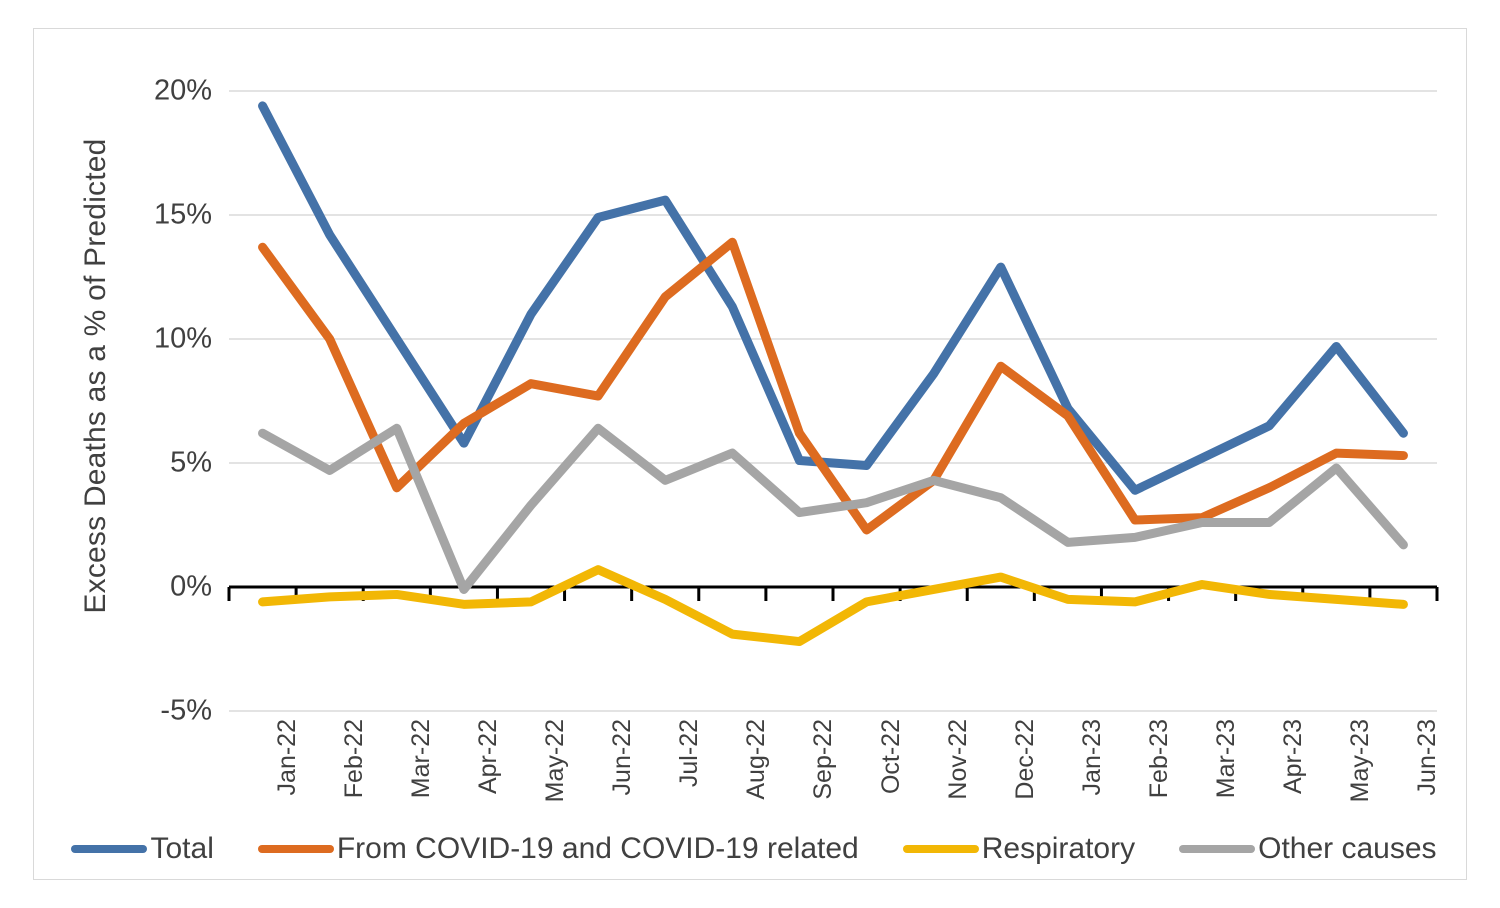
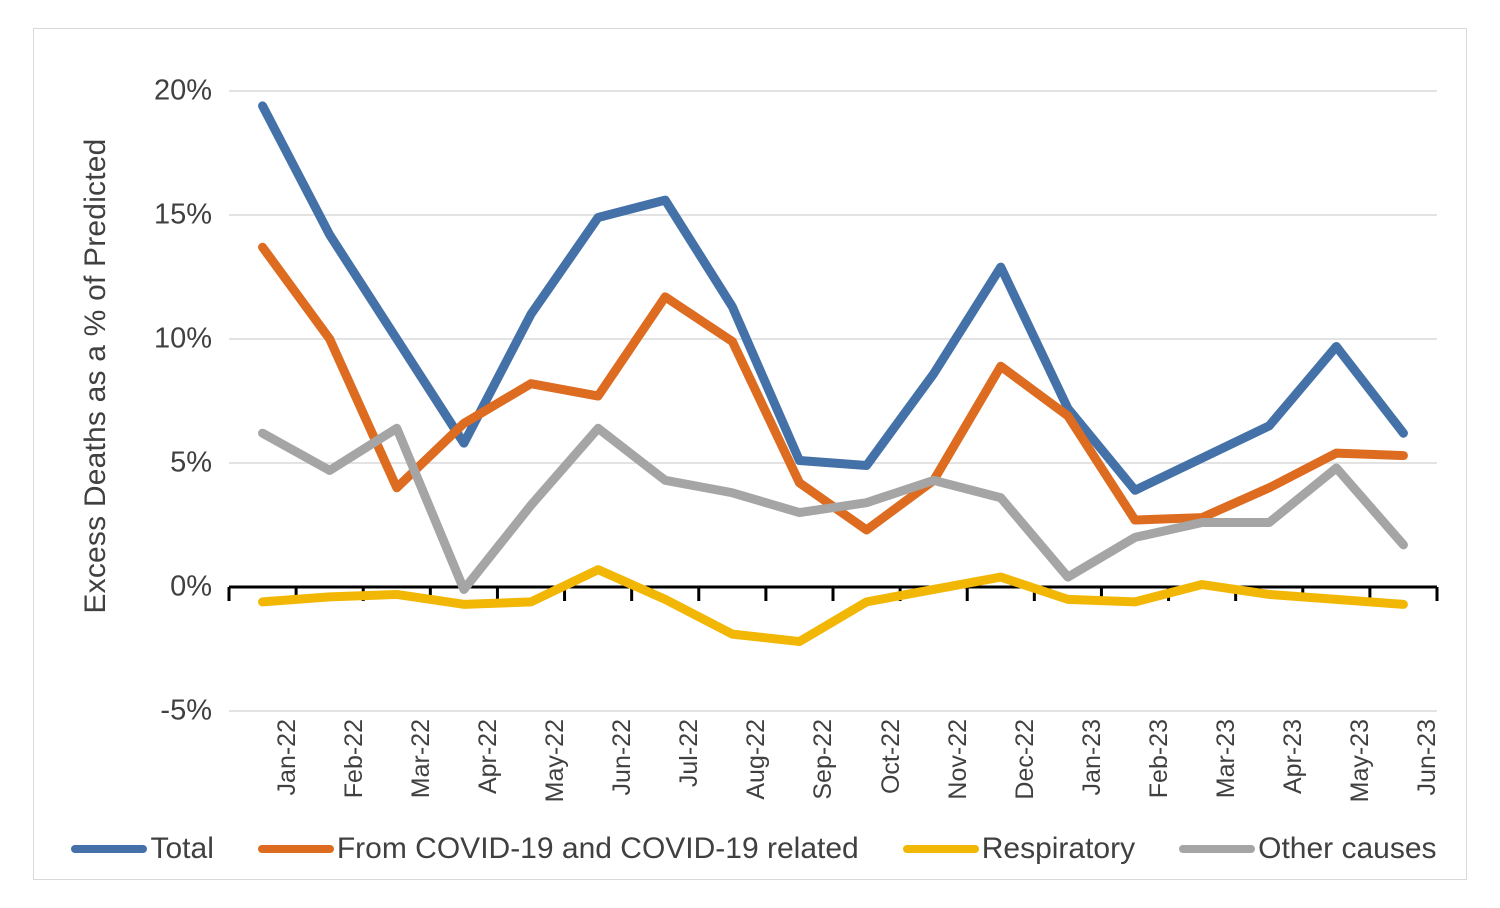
From COVID-19 and COVID-19 related/Aug-22: 13.9% -> 9.9%
Other causes/Aug-22: 5.4% -> 3.8%
From COVID-19 and COVID-19 related/Sep-22: 6.2% -> 4.2%
Other causes/Jan-23: 1.8% -> 0.4%
